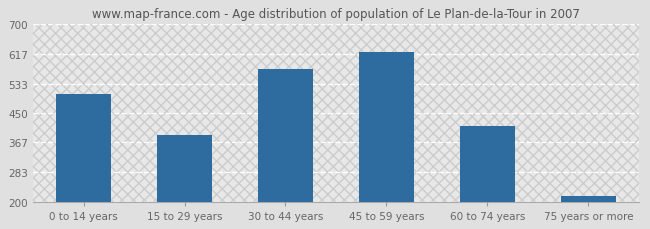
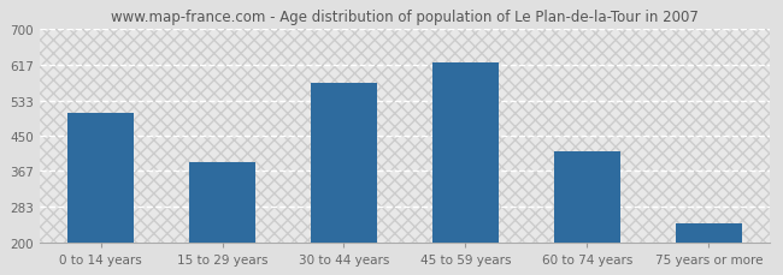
75 years or more: 215 -> 245
